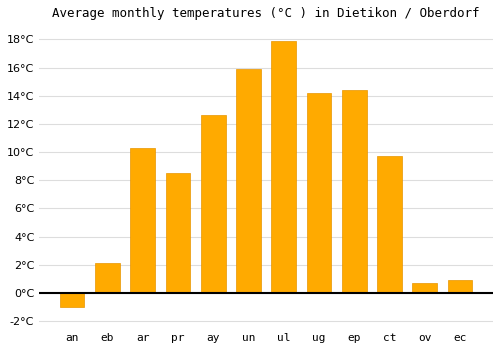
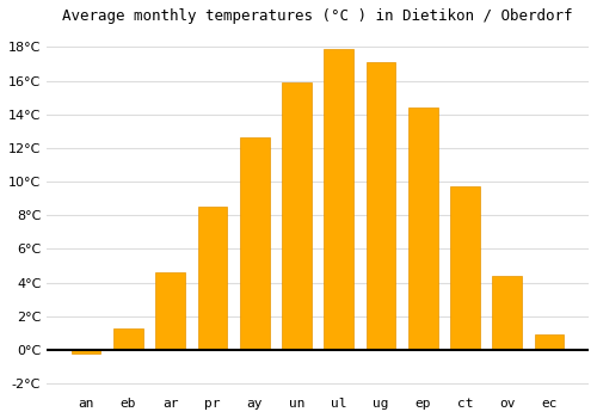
an: -1.0°C -> -0.2°C
eb: 2.1°C -> 1.3°C
ar: 10.3°C -> 4.6°C
ug: 14.2°C -> 17.1°C
ov: 0.7°C -> 4.4°C
